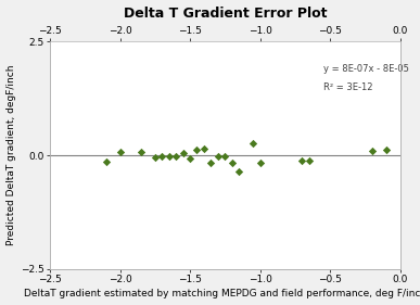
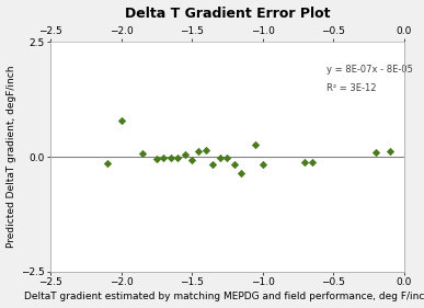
−2.0: 0.07 -> 0.80
